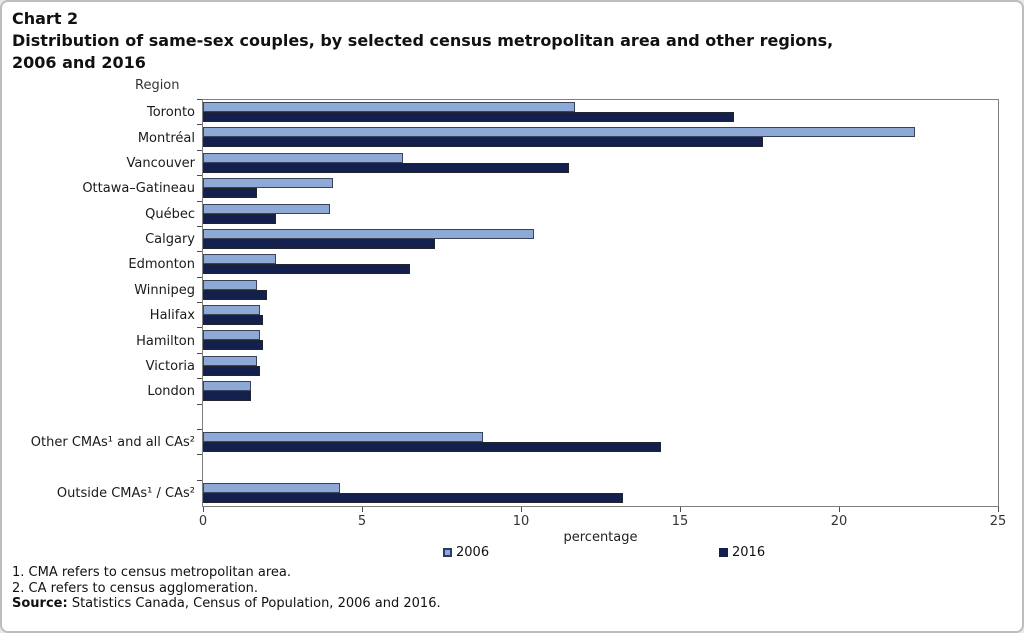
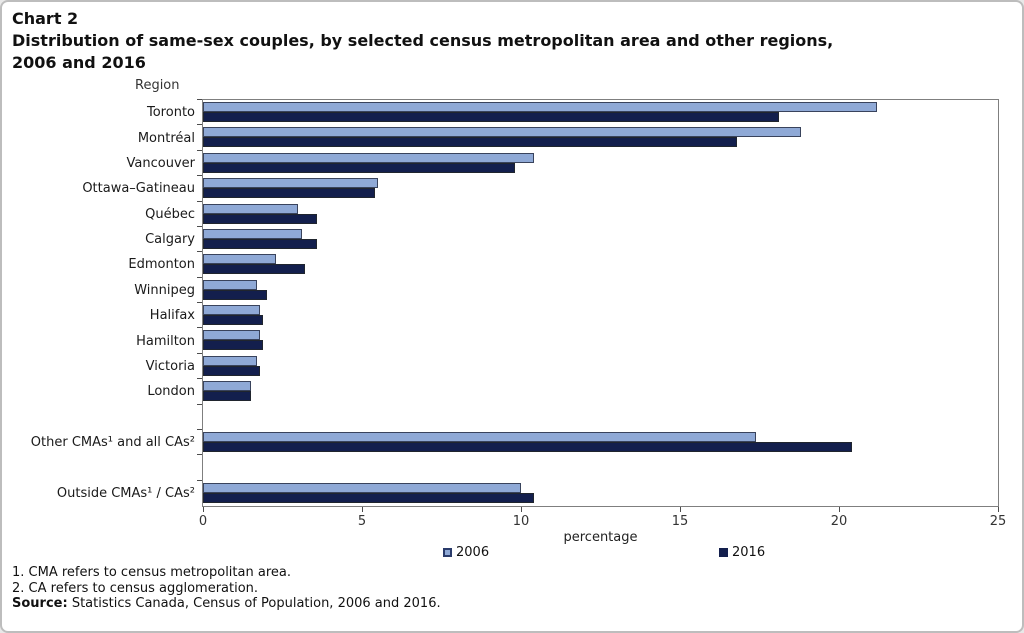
2006/Toronto: 11.7 -> 21.2
2016/Toronto: 16.7 -> 18.1
2006/Montréal: 22.4 -> 18.8
2016/Montréal: 17.6 -> 16.8
2006/Vancouver: 6.3 -> 10.4
2016/Vancouver: 11.5 -> 9.8
2006/Ottawa–Gatineau: 4.1 -> 5.5
2016/Ottawa–Gatineau: 1.7 -> 5.4
2006/Québec: 4.0 -> 3.0
2016/Québec: 2.3 -> 3.6
2006/Calgary: 10.4 -> 3.1
2016/Calgary: 7.3 -> 3.6
2016/Edmonton: 6.5 -> 3.2
2006/Other CMAs¹ and all CAs²: 8.8 -> 17.4
2016/Other CMAs¹ and all CAs²: 14.4 -> 20.4
2006/Outside CMAs¹ / CAs²: 4.3 -> 10.0
2016/Outside CMAs¹ / CAs²: 13.2 -> 10.4
